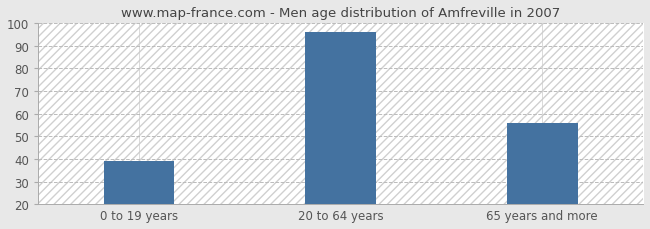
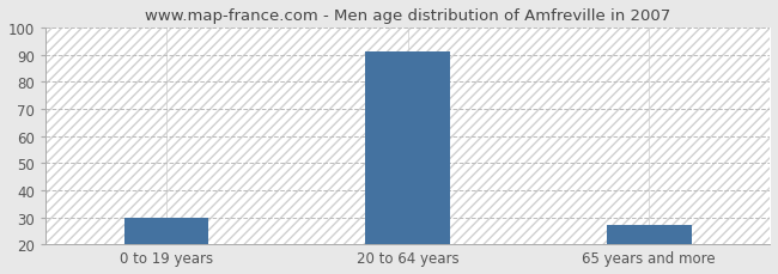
0 to 19 years: 39 -> 30
20 to 64 years: 96 -> 91
65 years and more: 56 -> 27
